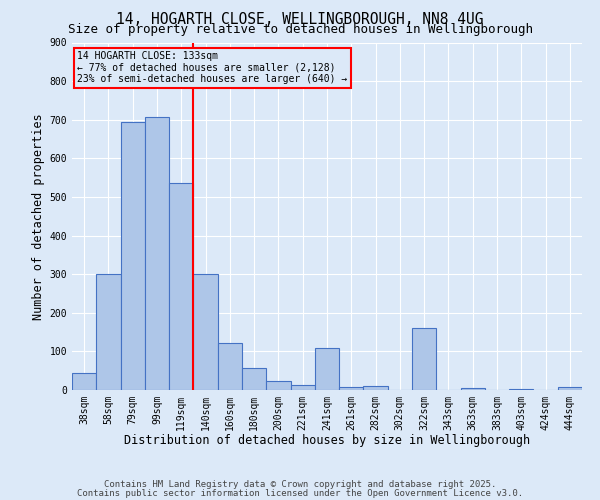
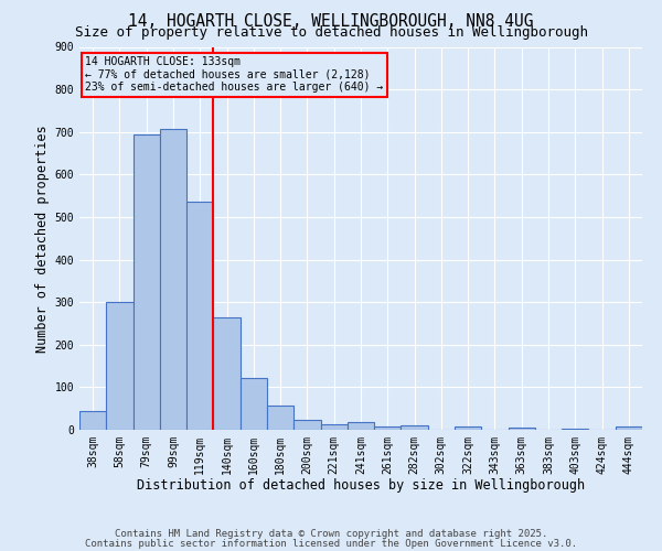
140sqm: 300 -> 265
241sqm: 110 -> 17
322sqm: 160 -> 9
